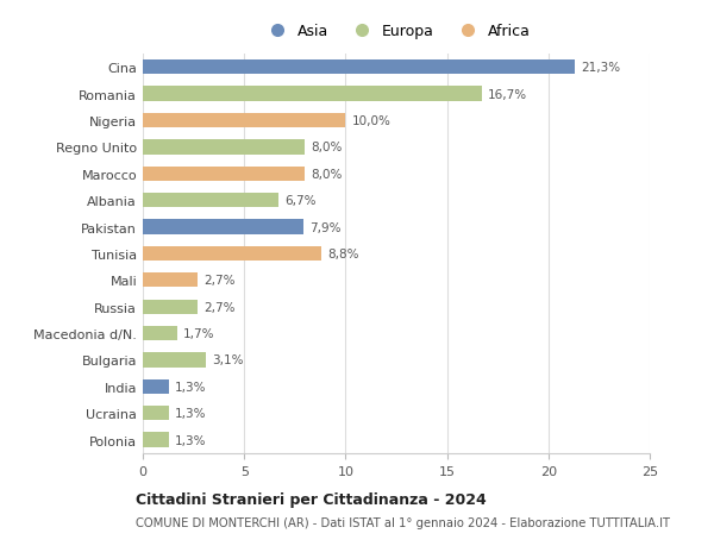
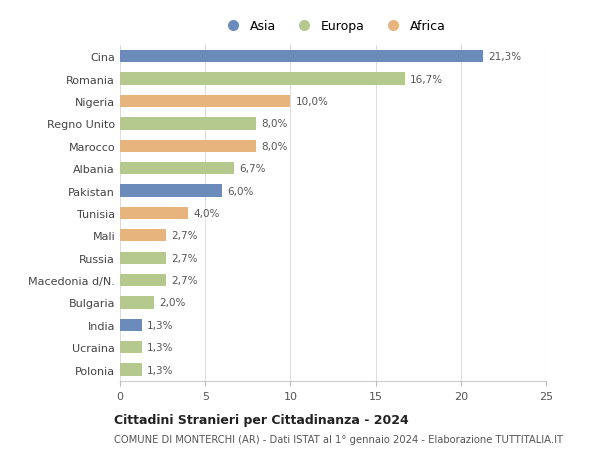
Pakistan: 7,9% -> 6,0%
Tunisia: 8,8% -> 4,0%
Macedonia d/N.: 1,7% -> 2,7%
Bulgaria: 3,1% -> 2,0%
